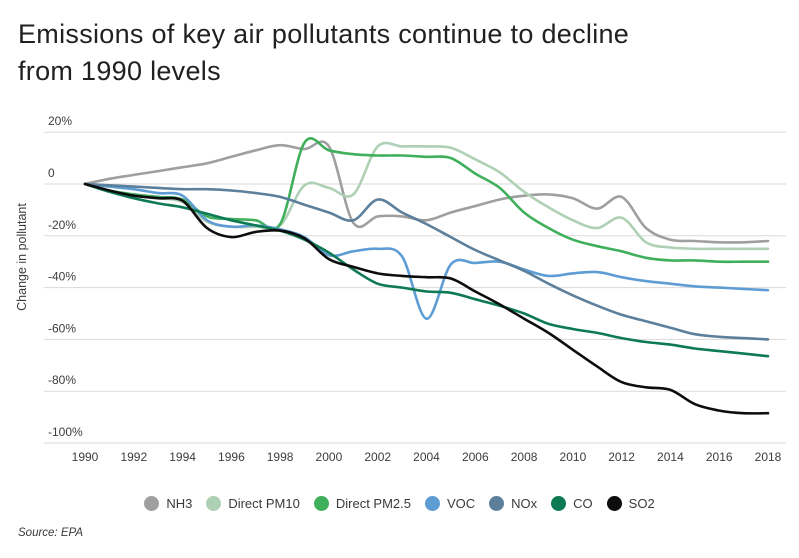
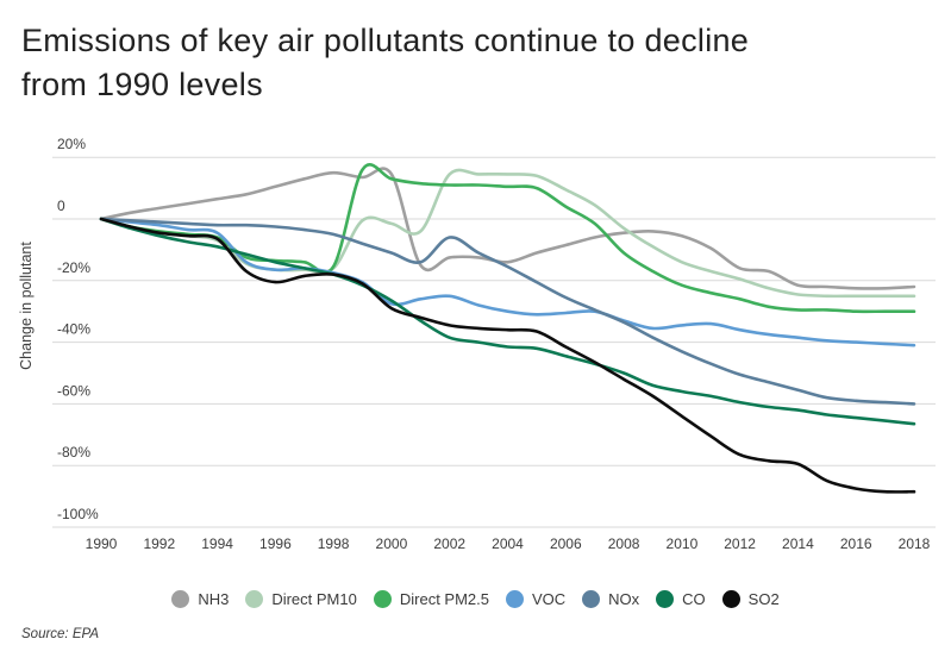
VOC/2004: -52% -> -30%
NH3/2012: -5% -> -16%
Direct PM10/2012: -13% -> -20%
